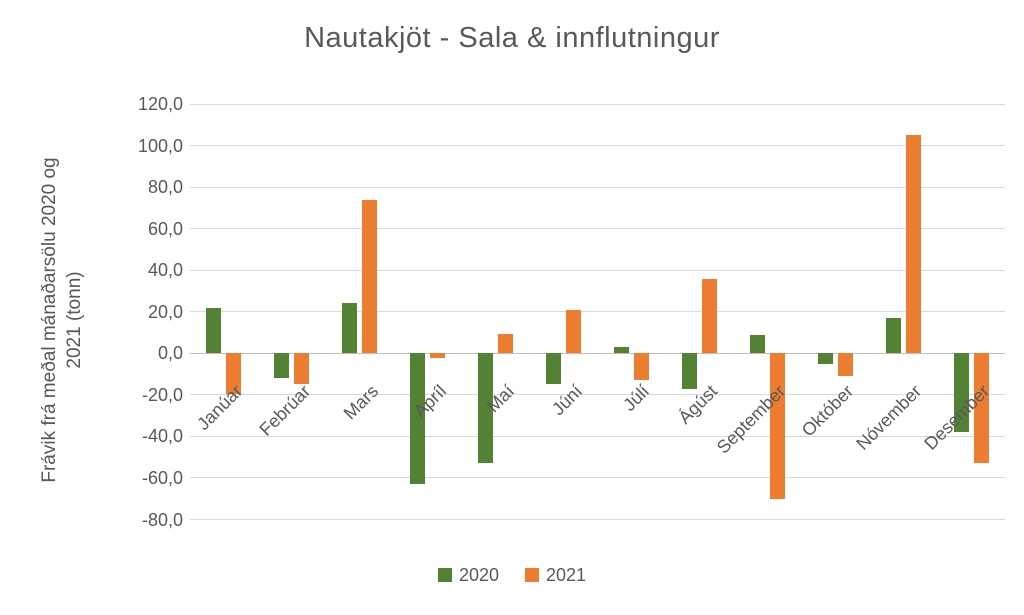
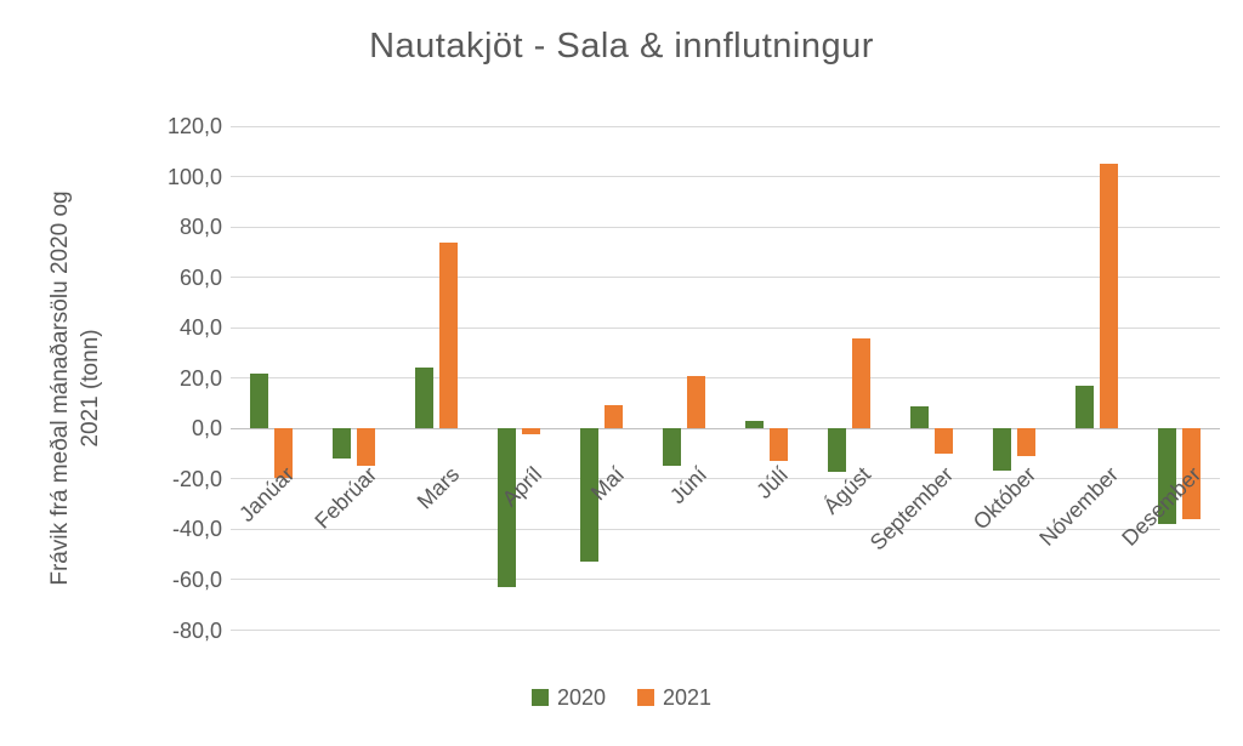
2021/September: -70 -> -10
2020/Október: -5 -> -16
2021/Desember: -53 -> -36
